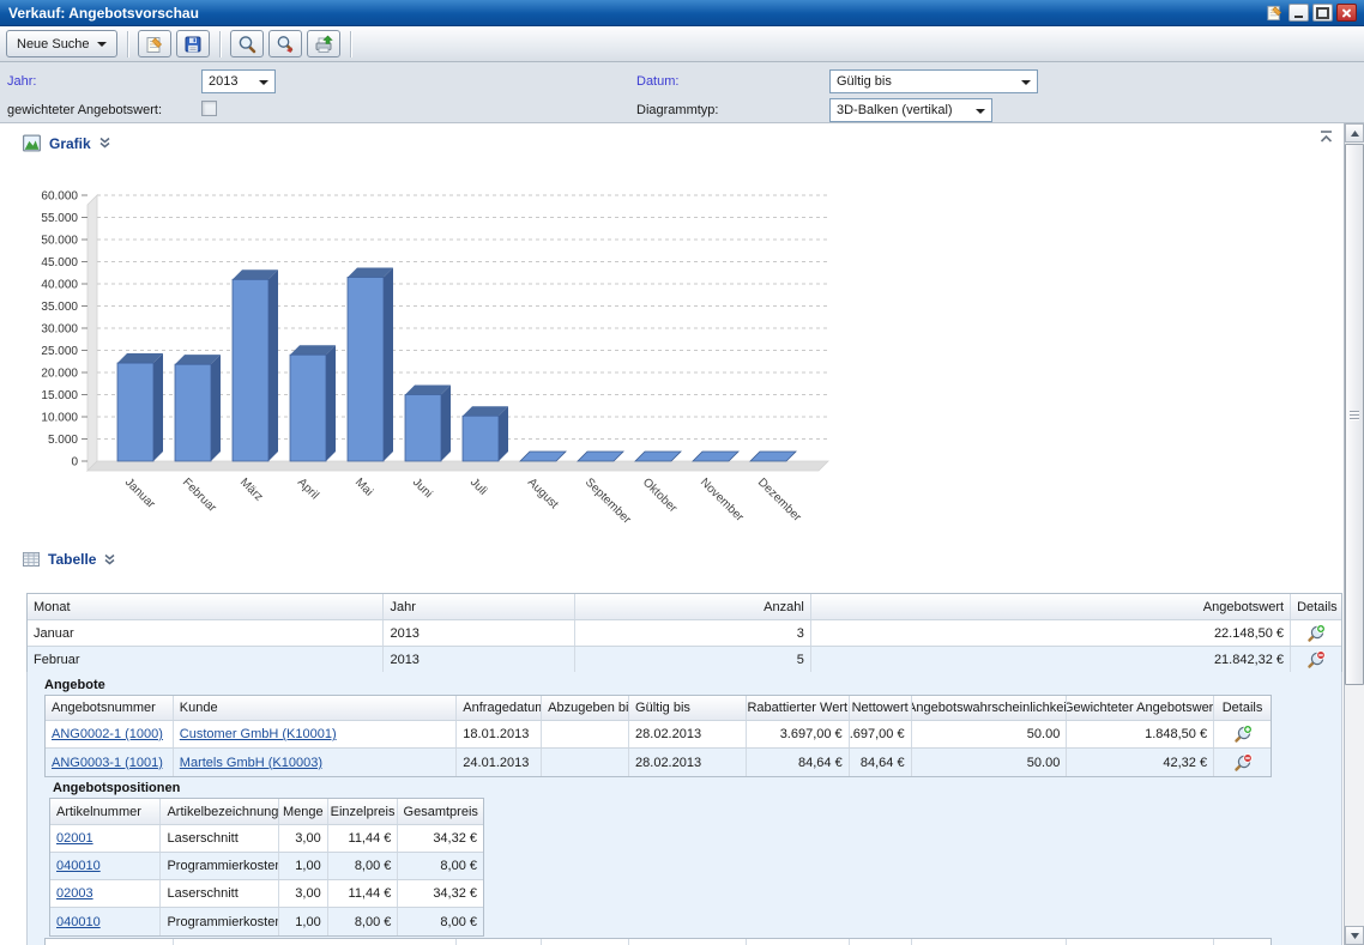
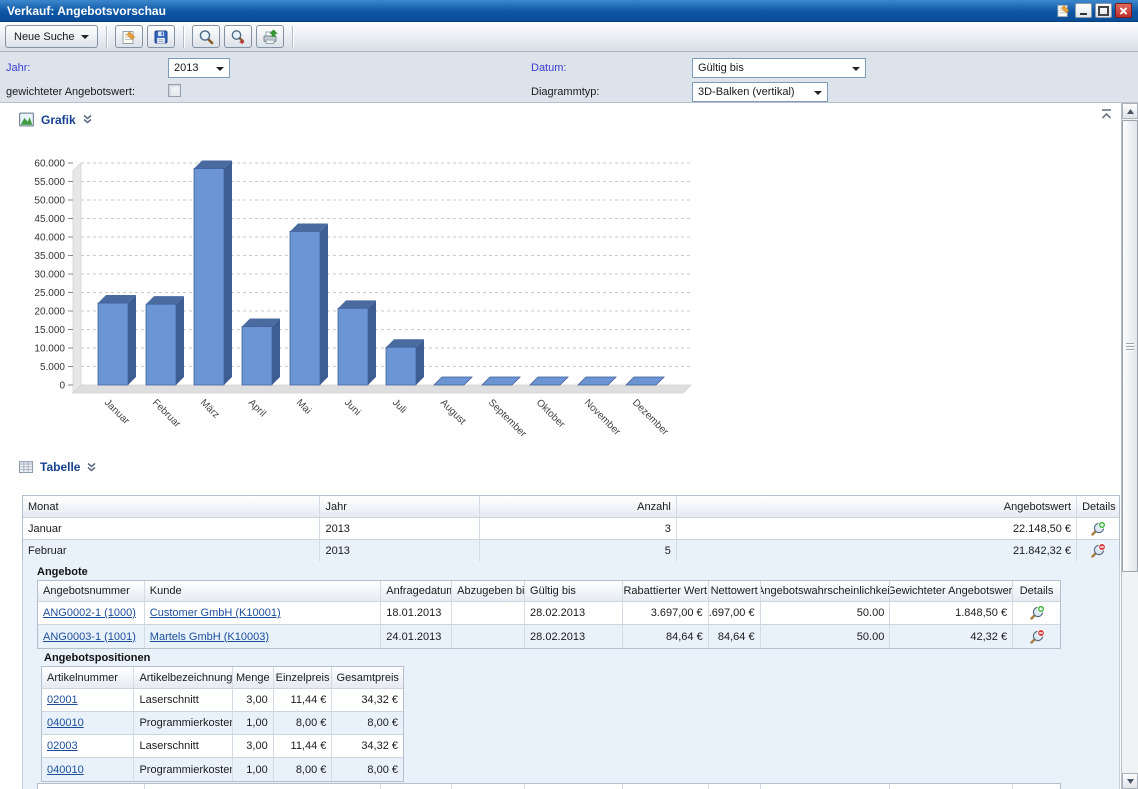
März: 41000 -> 58000
April: 24000 -> 16000
Juni: 15000 -> 21000
